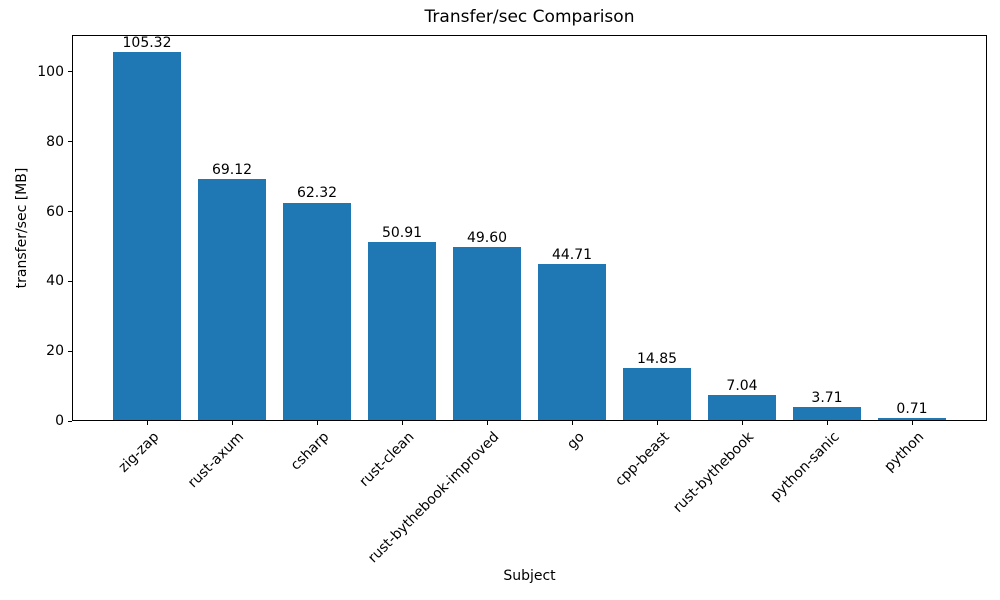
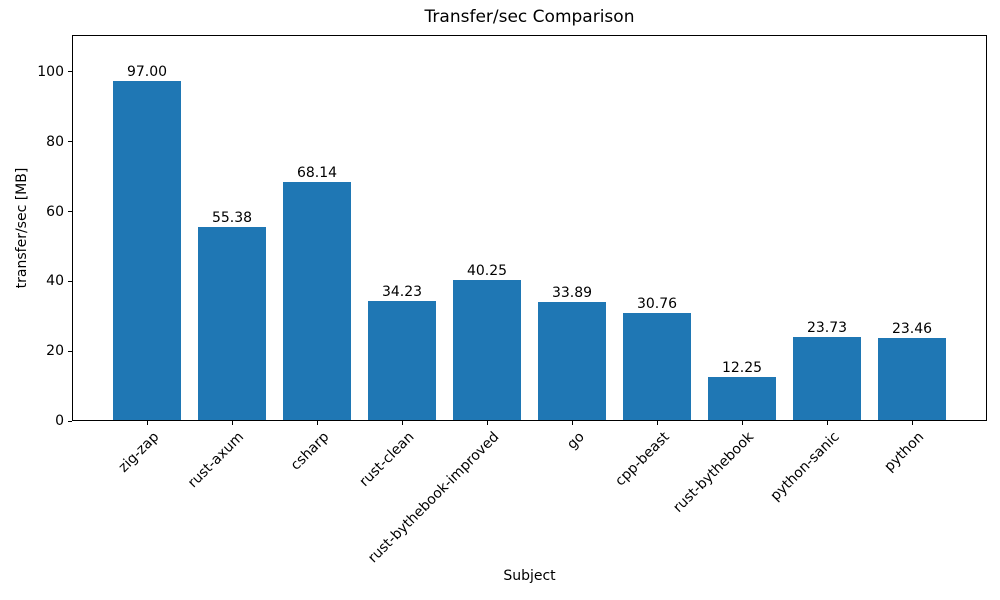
zig-zap: 105.32 -> 97.00
rust-axum: 69.12 -> 55.38
csharp: 62.32 -> 68.14
rust-clean: 50.91 -> 34.23
rust-bythebook-improved: 49.60 -> 40.25
go: 44.71 -> 33.89
cpp-beast: 14.85 -> 30.76
rust-bythebook: 7.04 -> 12.25
python-sanic: 3.71 -> 23.73
python: 0.71 -> 23.46
